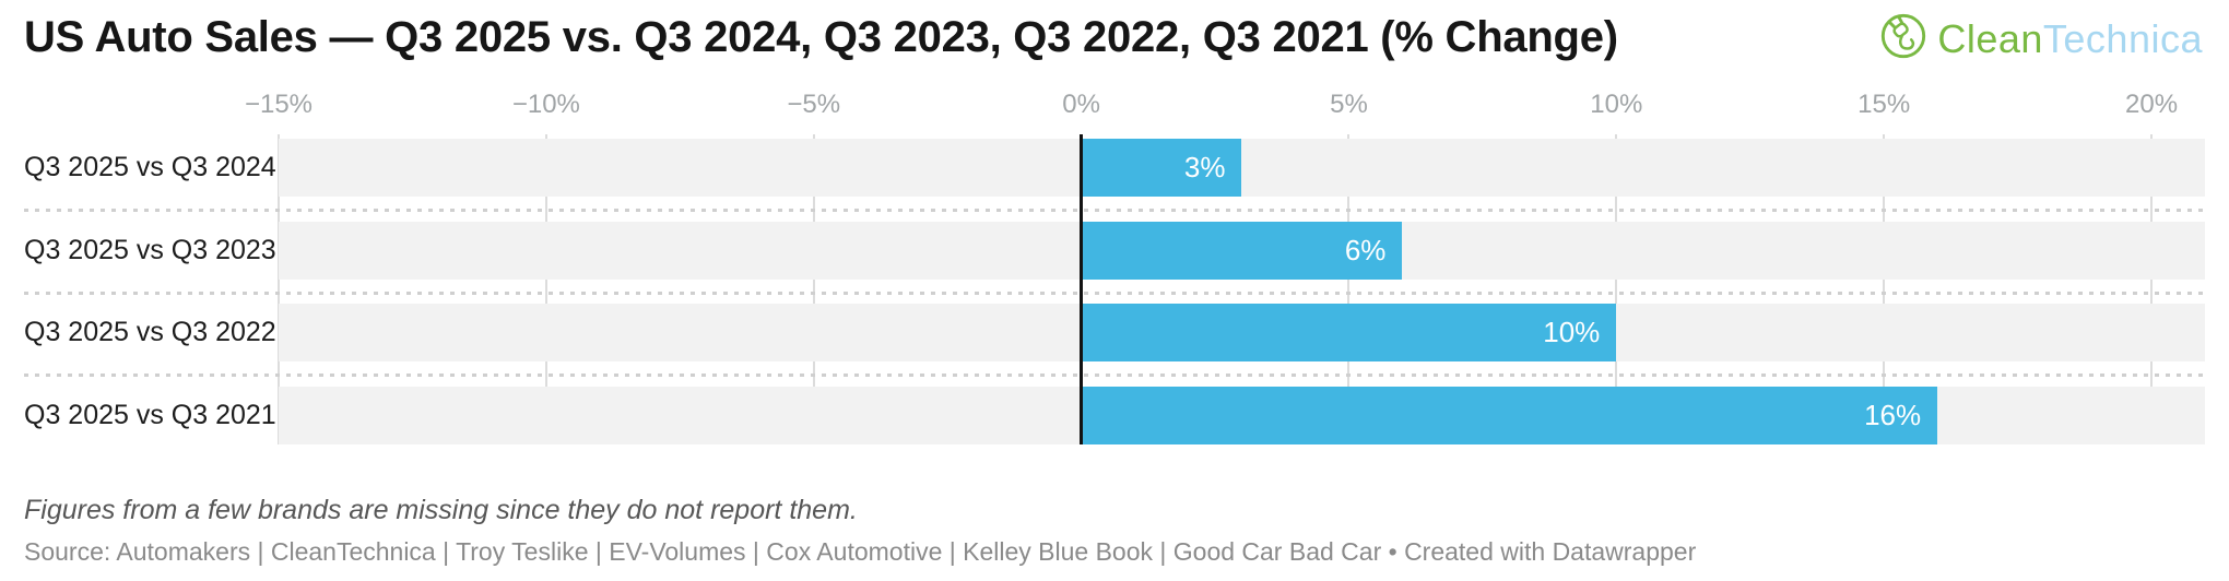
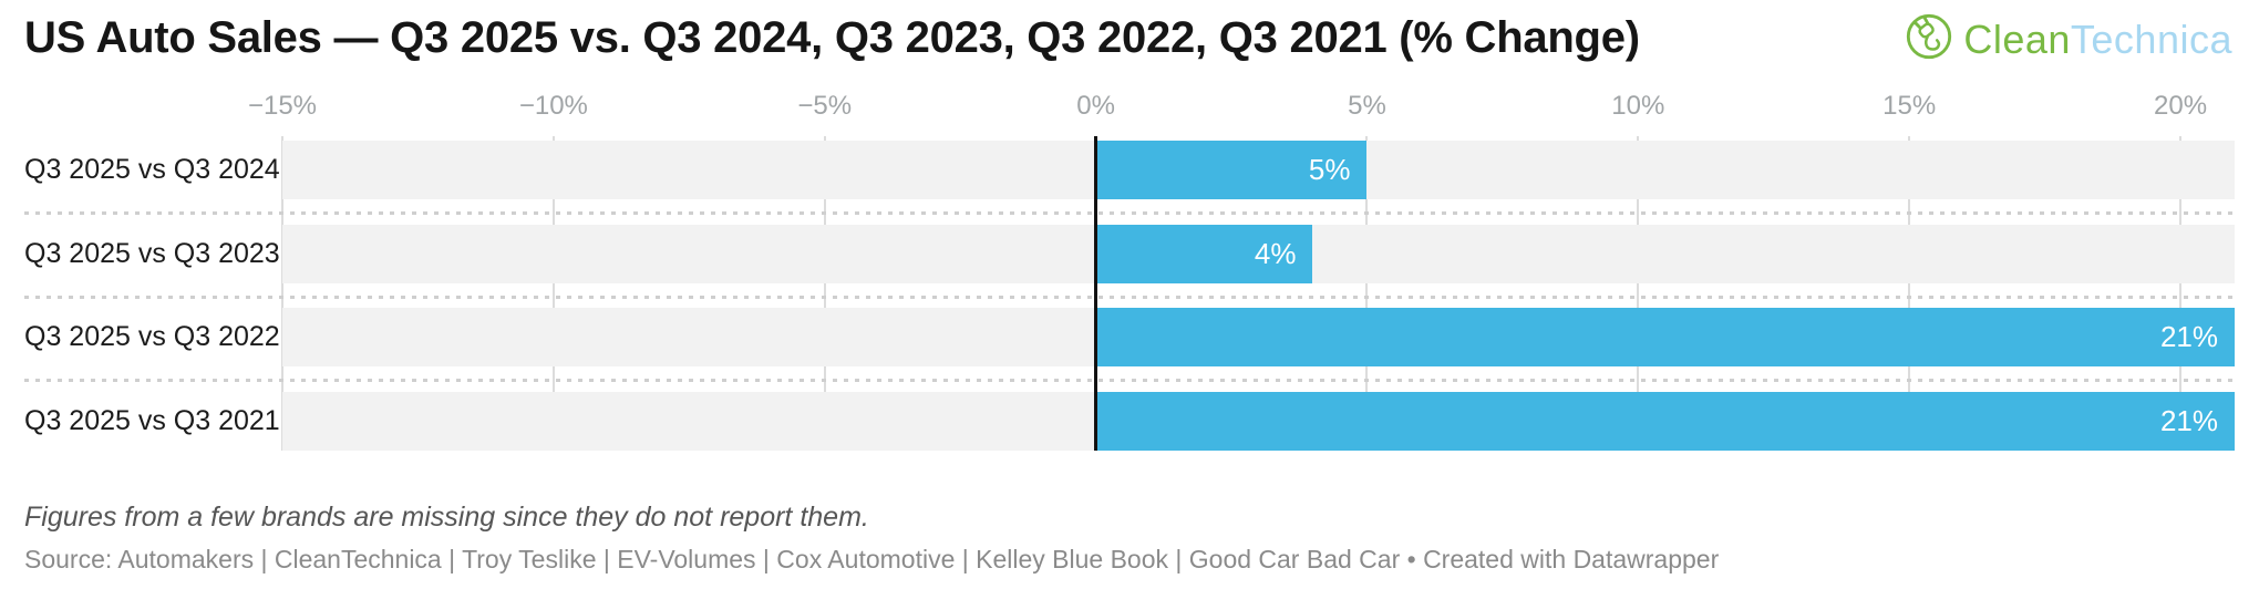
Q3 2025 vs Q3 2024: 3% -> 5%
Q3 2025 vs Q3 2023: 6% -> 4%
Q3 2025 vs Q3 2022: 10% -> 21%
Q3 2025 vs Q3 2021: 16% -> 21%
